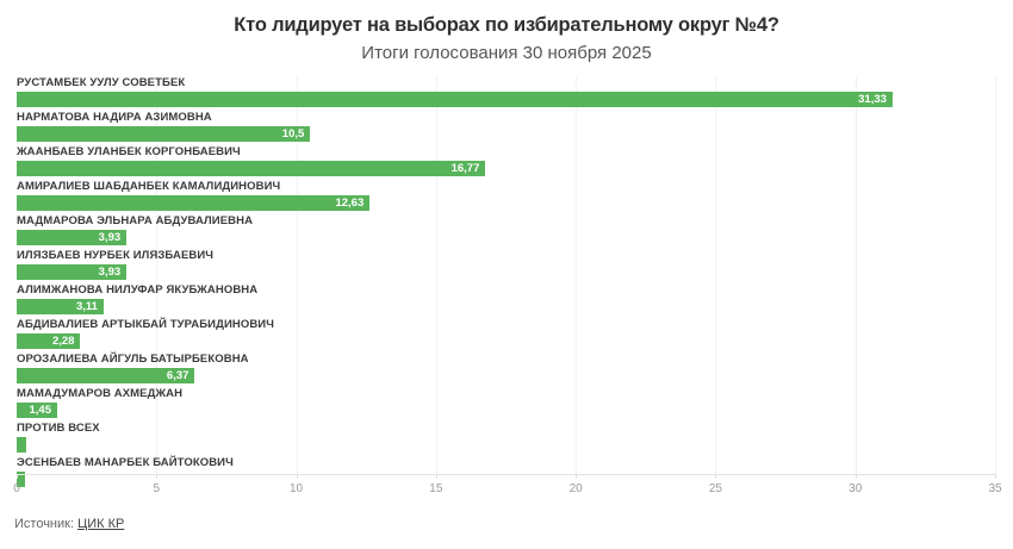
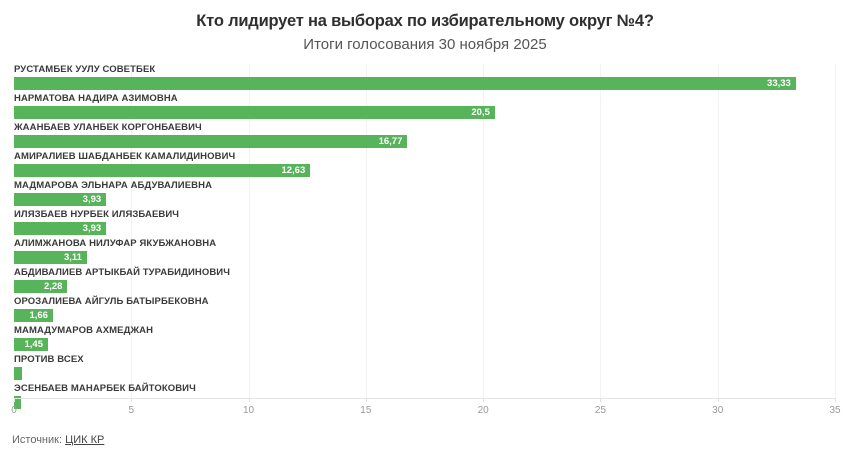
РУСТАМБЕК УУЛУ СОВЕТБЕК: 31,33 -> 33,33
НАРМАТОВА НАДИРА АЗИМОВНА: 10,5 -> 20,5
ОРОЗАЛИЕВА АЙГУЛЬ БАТЫРБЕКОВНА: 6,37 -> 1,66
